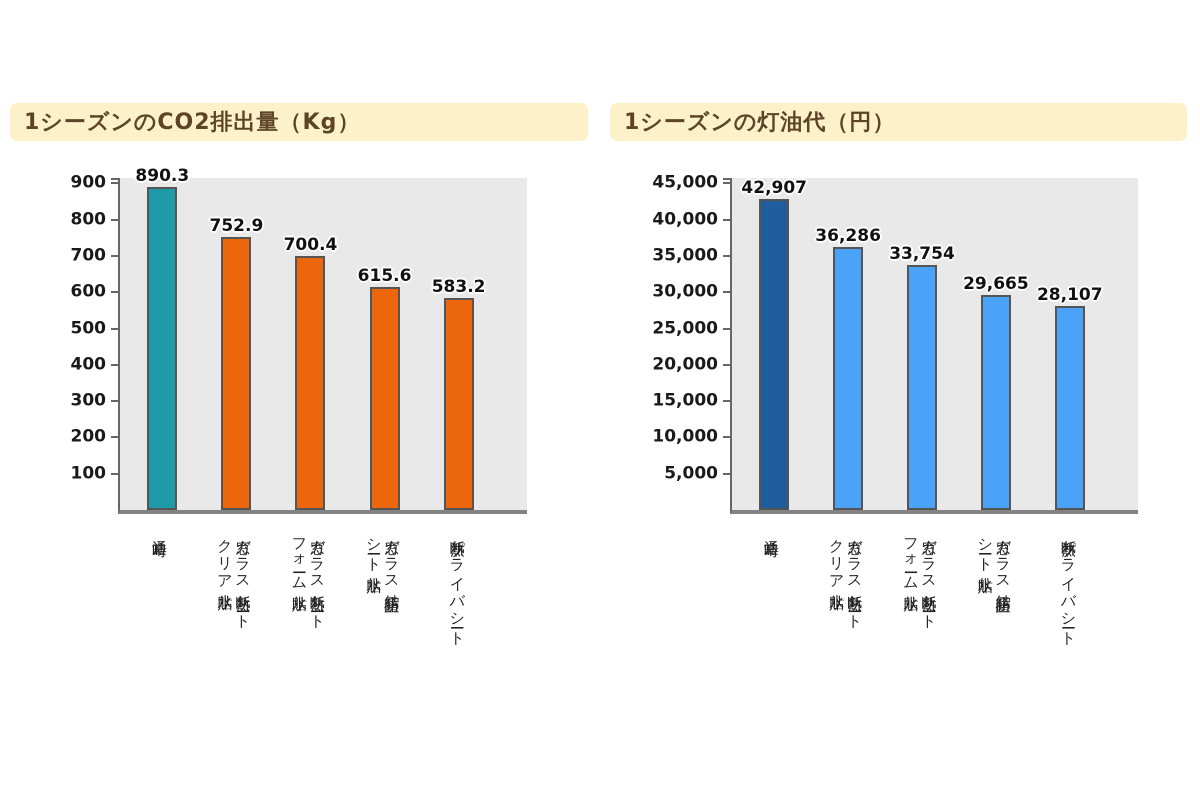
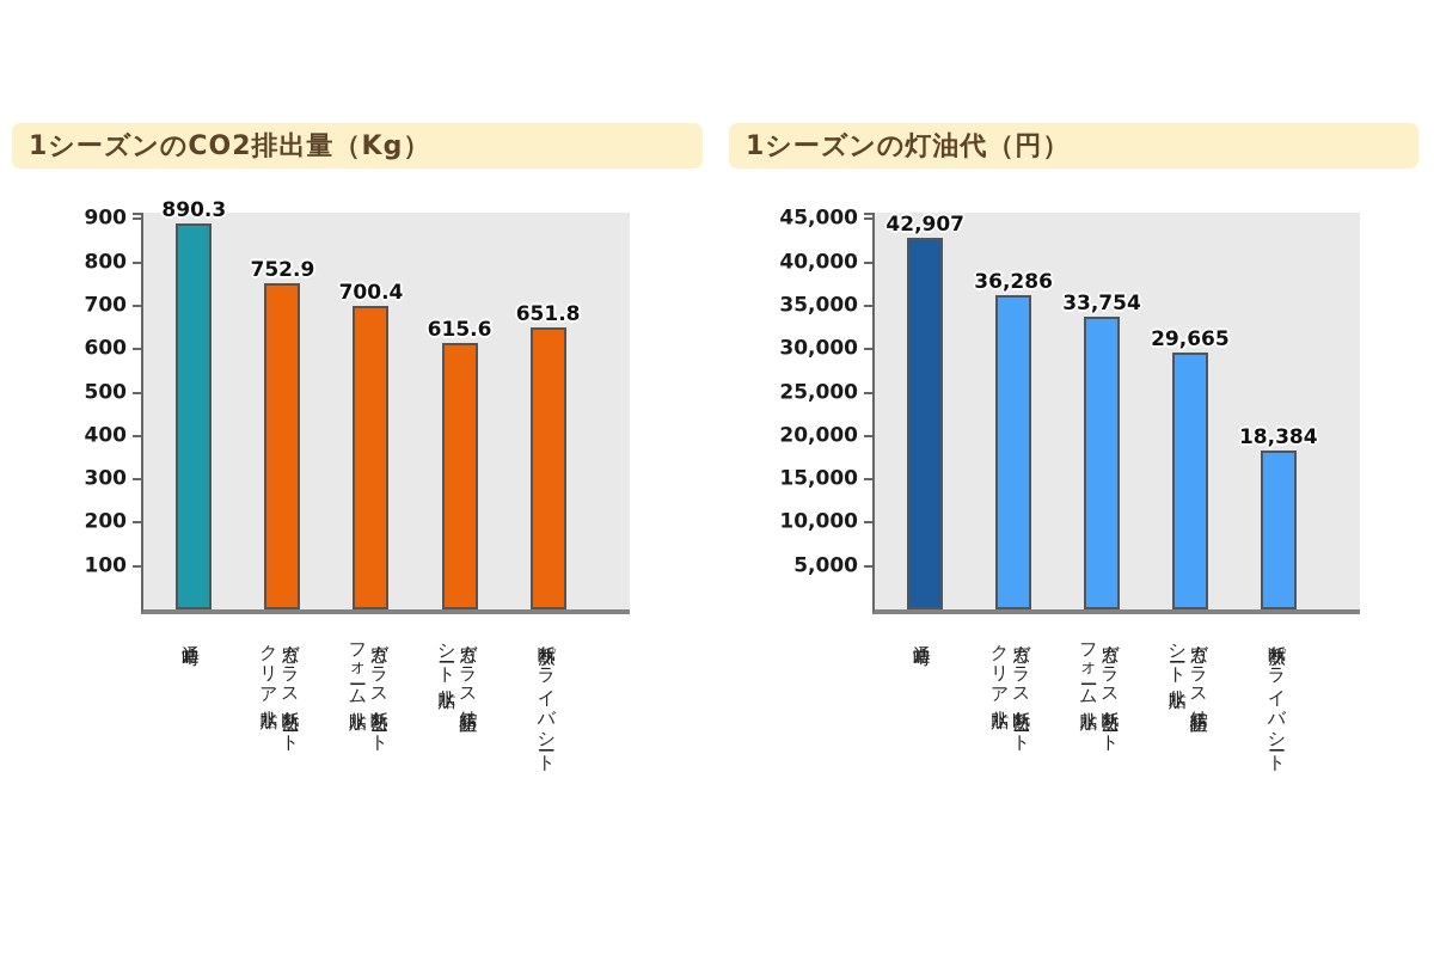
1シーズンのCO2排出量（Kg）/断熱プライバシート: 583.2 -> 651.8
1シーズンの灯油代（円）/断熱プライバシート: 28,107 -> 18,384
